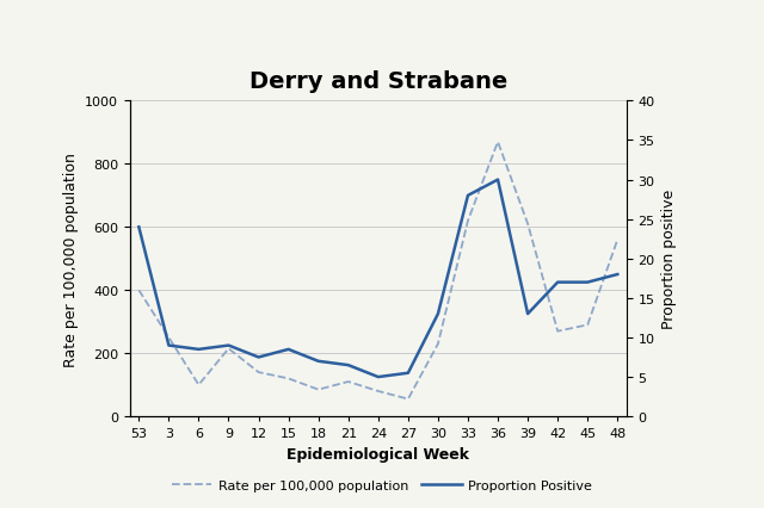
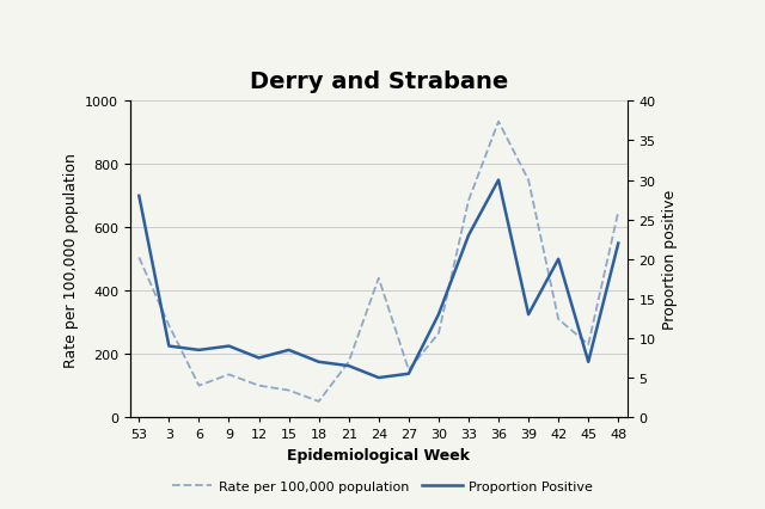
Rate per 100,000 population/53: 400 -> 505
Proportion Positive/53: 24.0 -> 28.0
Rate per 100,000 population/3: 250 -> 290
Rate per 100,000 population/9: 215 -> 135
Rate per 100,000 population/12: 140 -> 100
Rate per 100,000 population/15: 120 -> 85
Rate per 100,000 population/18: 85 -> 50
Rate per 100,000 population/21: 110 -> 175
Rate per 100,000 population/24: 80 -> 440
Rate per 100,000 population/27: 55 -> 150
Rate per 100,000 population/30: 230 -> 265
Rate per 100,000 population/33: 620 -> 685
Proportion Positive/33: 28.0 -> 23.0
Rate per 100,000 population/36: 870 -> 935
Rate per 100,000 population/39: 610 -> 750
Rate per 100,000 population/42: 270 -> 310
Proportion Positive/42: 17.0 -> 20.0
Rate per 100,000 population/45: 290 -> 230
Proportion Positive/45: 17.0 -> 7.0
Rate per 100,000 population/48: 560 -> 650
Proportion Positive/48: 18.0 -> 22.0
